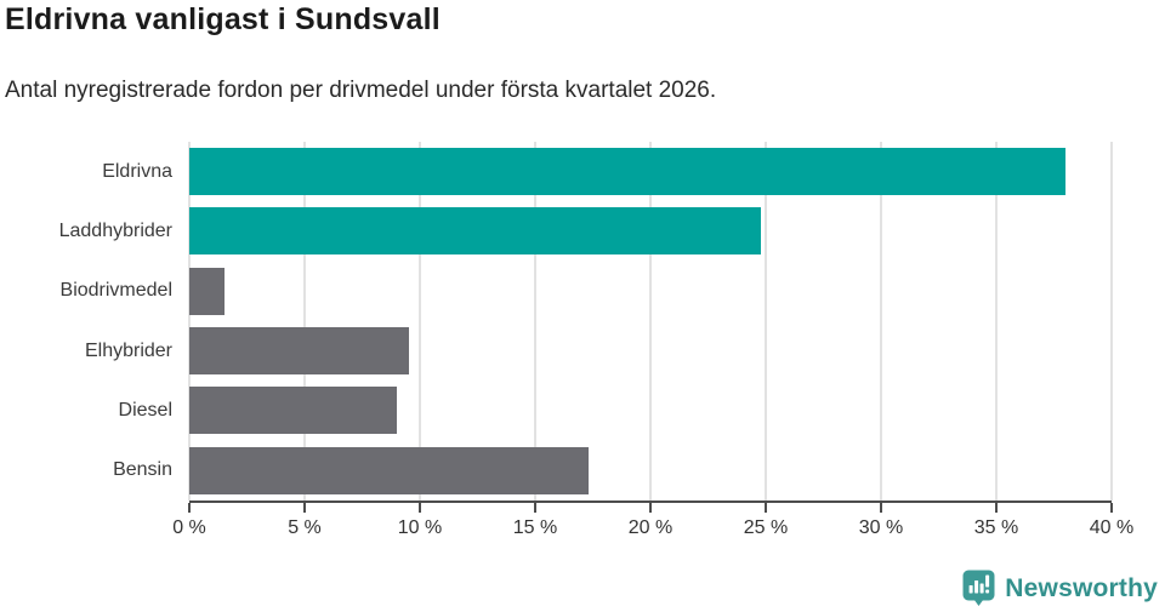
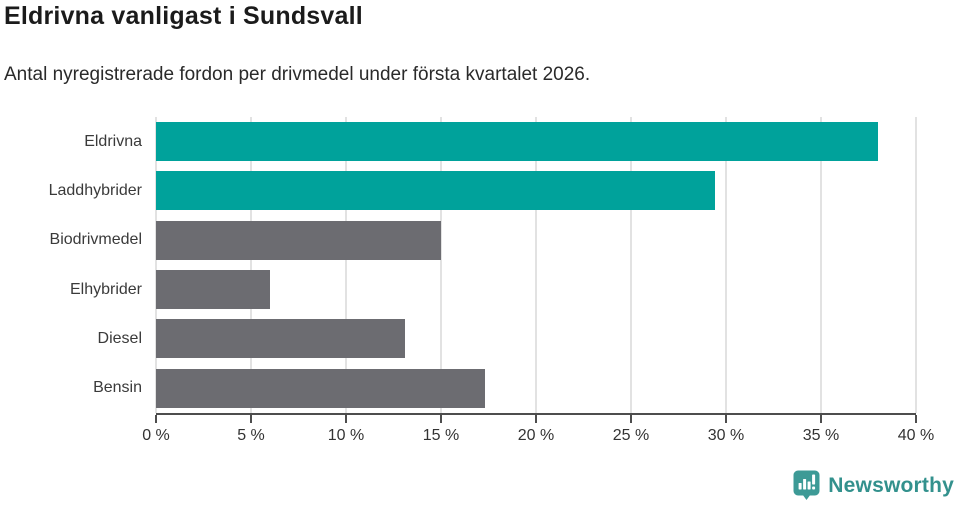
Laddhybrider: 24.8% -> 29.4%
Biodrivmedel: 1.5% -> 15.0%
Elhybrider: 9.5% -> 6.0%
Diesel: 9.0% -> 13.1%
